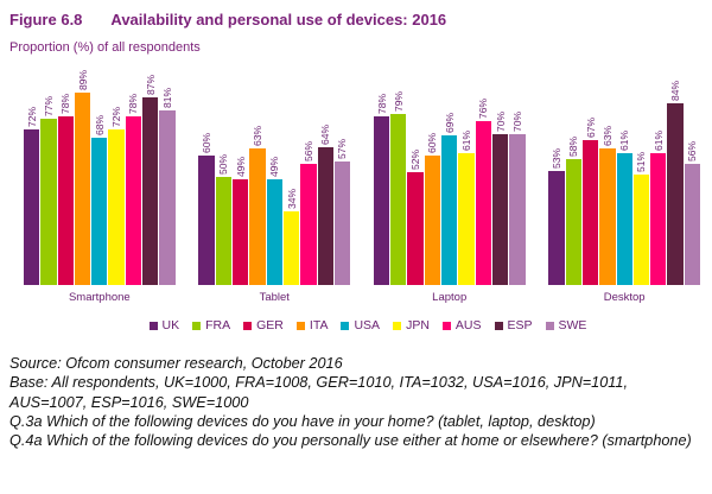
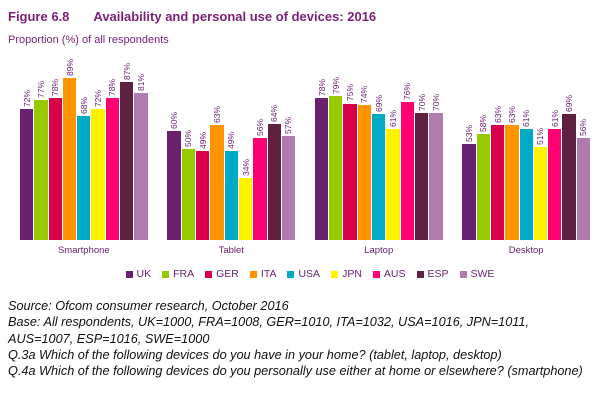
GER/Laptop: 52% -> 75%
ITA/Laptop: 60% -> 74%
GER/Desktop: 67% -> 63%
ESP/Desktop: 84% -> 69%
